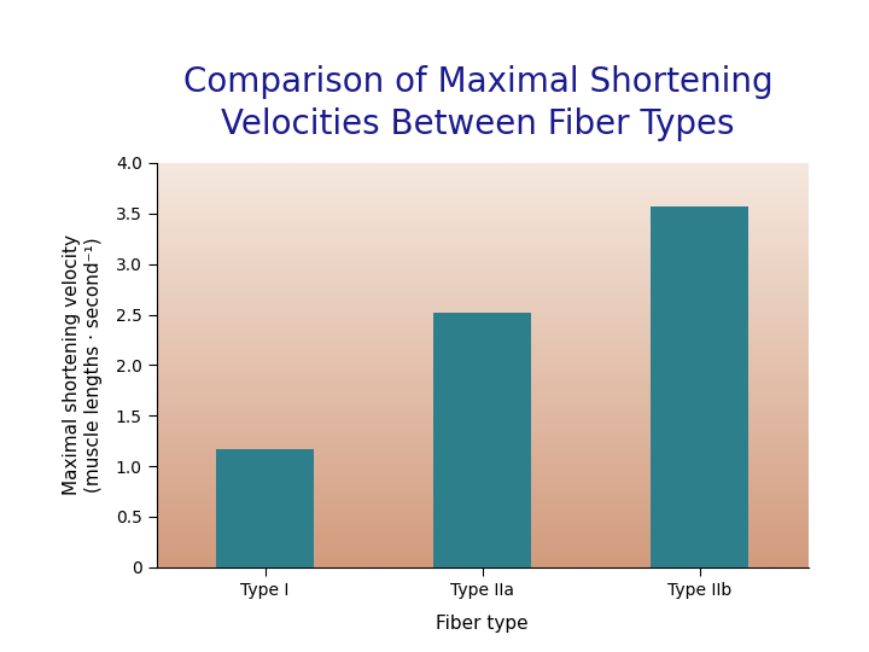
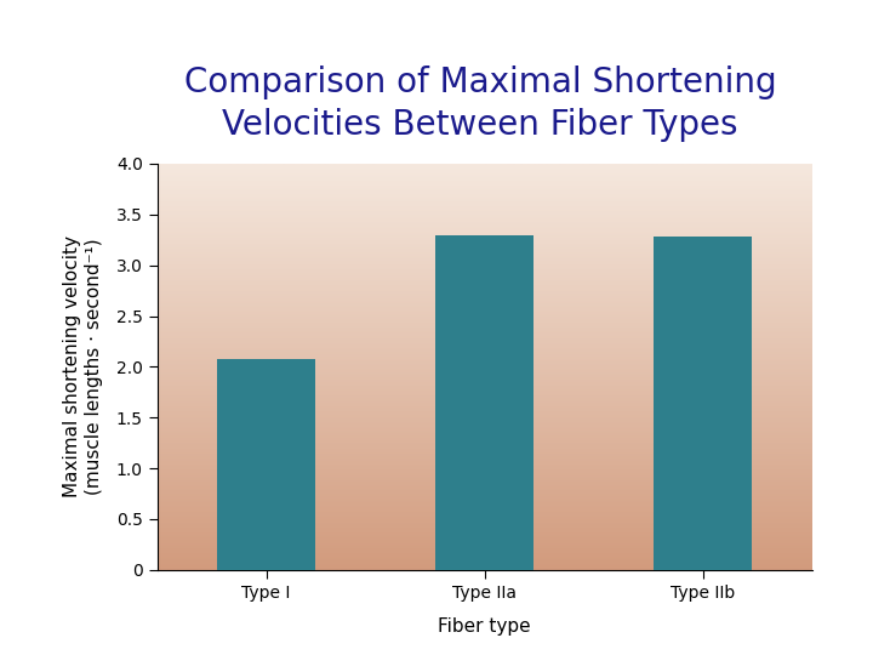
Type I: 1.17 -> 2.08
Type IIa: 2.52 -> 3.30
Type IIb: 3.57 -> 3.28
